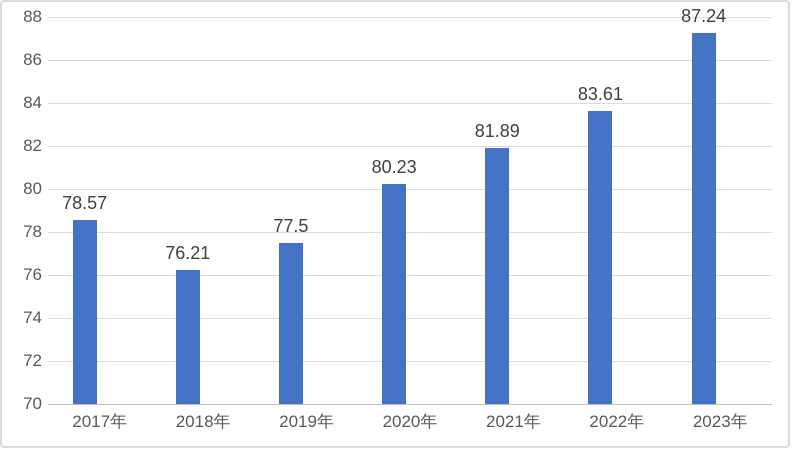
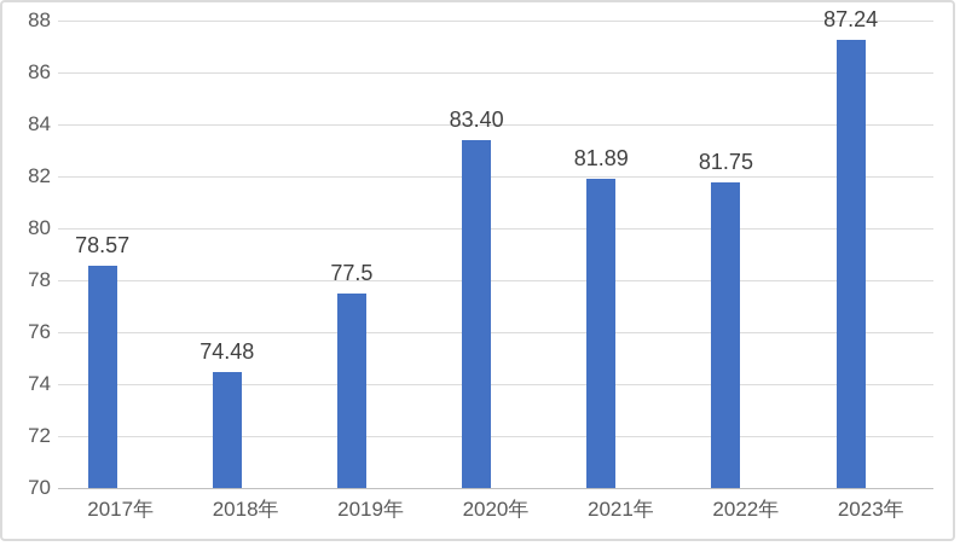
2018年: 76.21 -> 74.48
2020年: 80.23 -> 83.40
2022年: 83.61 -> 81.75
